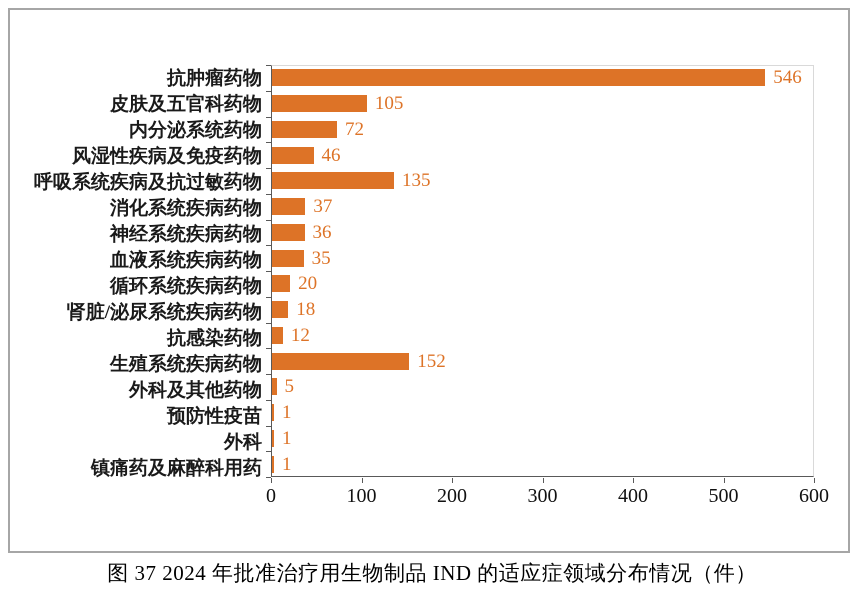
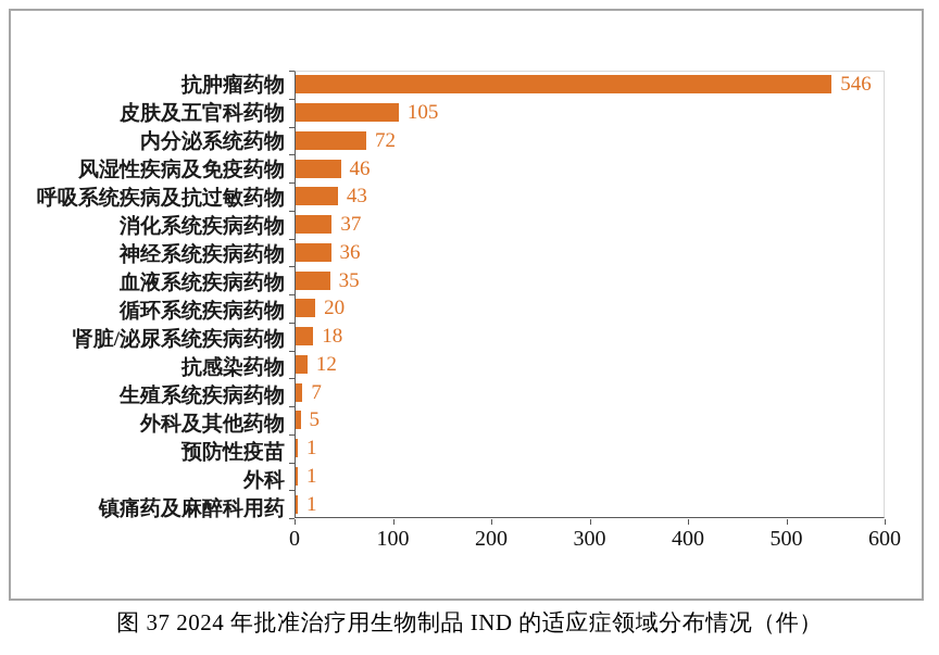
呼吸系统疾病及抗过敏药物: 135 -> 43
生殖系统疾病药物: 152 -> 7
